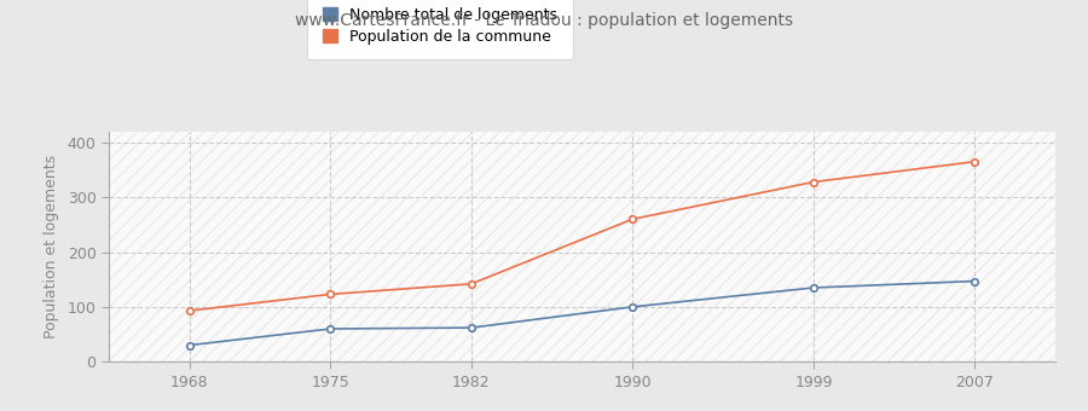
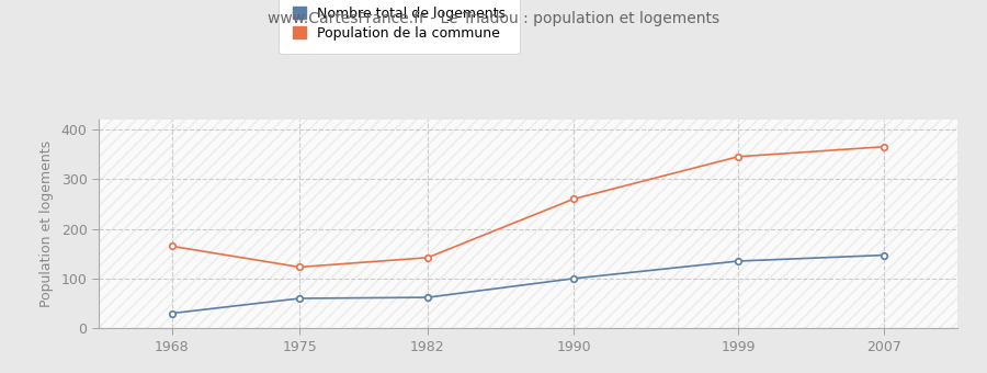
Population de la commune/1968: 93 -> 165
Population de la commune/1999: 328 -> 345
